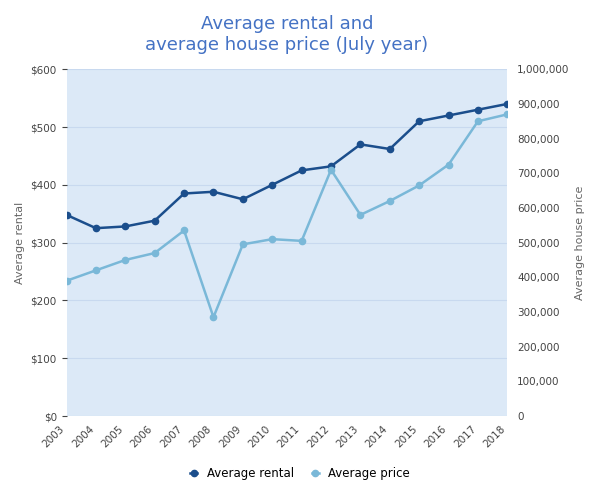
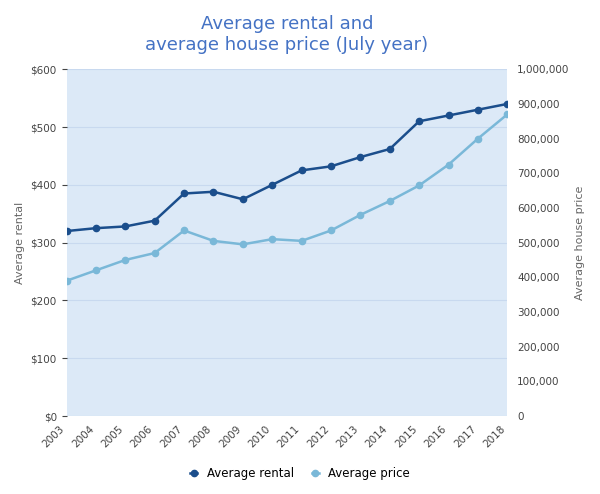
Average rental/2003: $348 -> $320
Average price/2008: 285,000 -> 505,000
Average price/2012: 710,000 -> 535,000
Average rental/2013: $470 -> $448
Average price/2017: 850,000 -> 800,000
